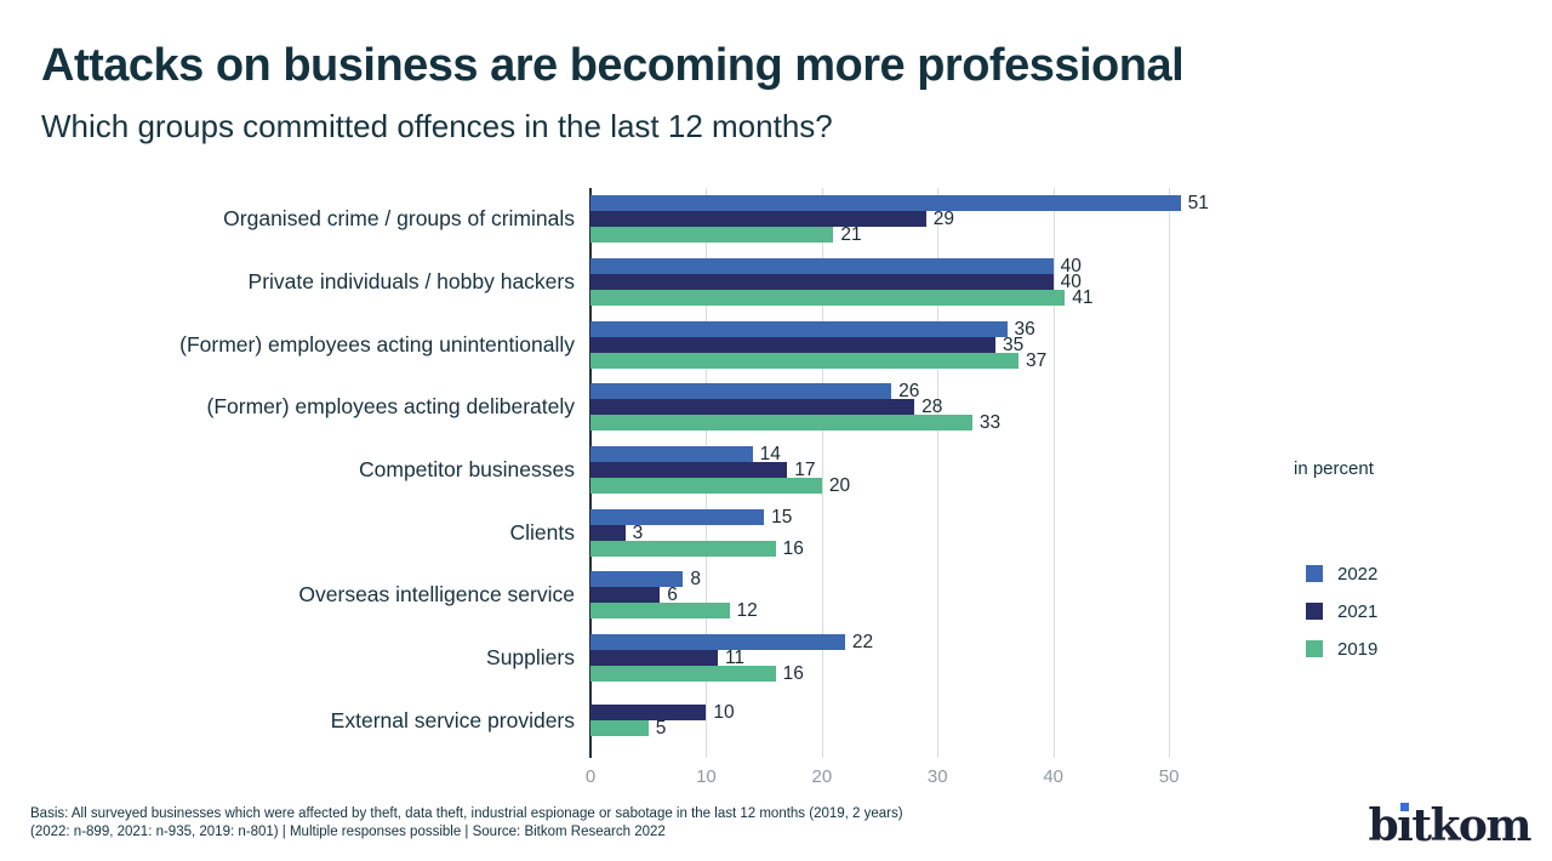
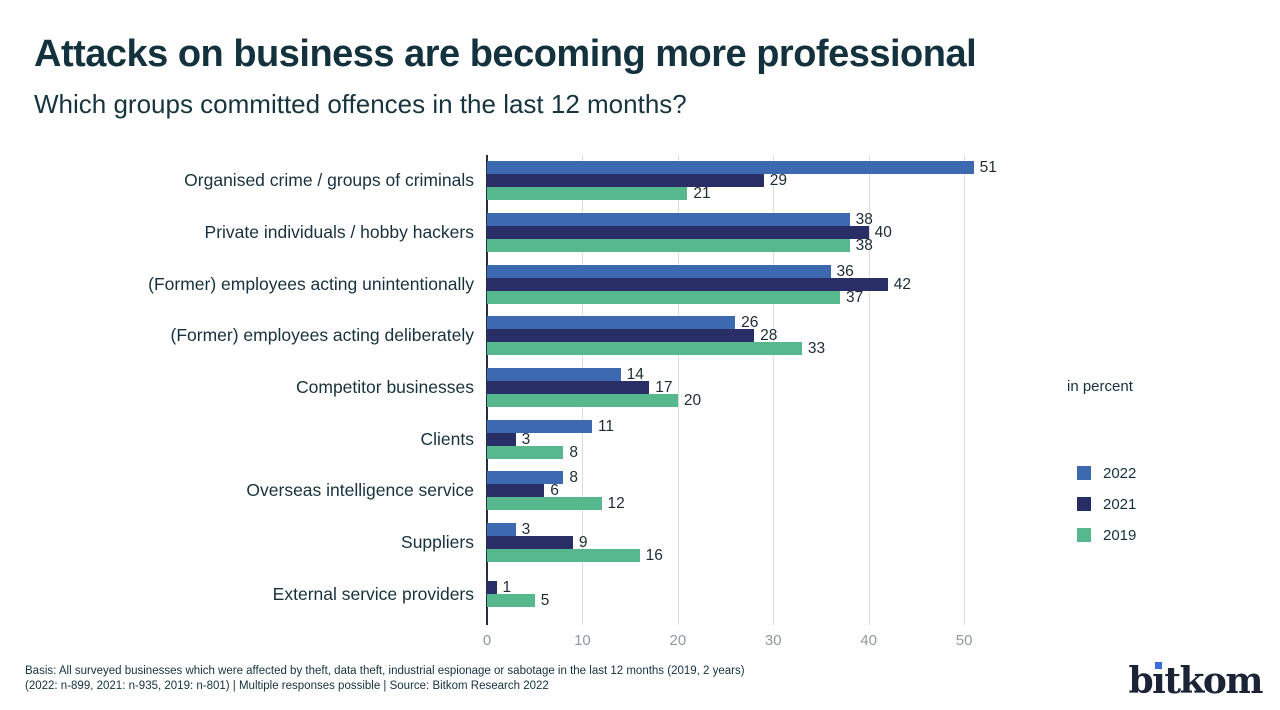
2022/Private individuals / hobby hackers: 40 -> 38
2019/Private individuals / hobby hackers: 41 -> 38
2021/(Former) employees acting unintentionally: 35 -> 42
2022/Clients: 15 -> 11
2019/Clients: 16 -> 8
2022/Suppliers: 22 -> 3
2021/Suppliers: 11 -> 9
2021/External service providers: 10 -> 1
